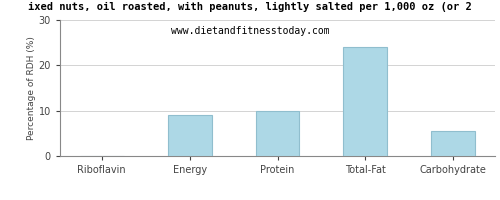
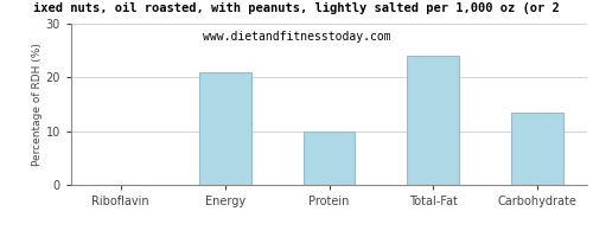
Energy: 9.0 -> 21.0
Carbohydrate: 5.5 -> 13.5
